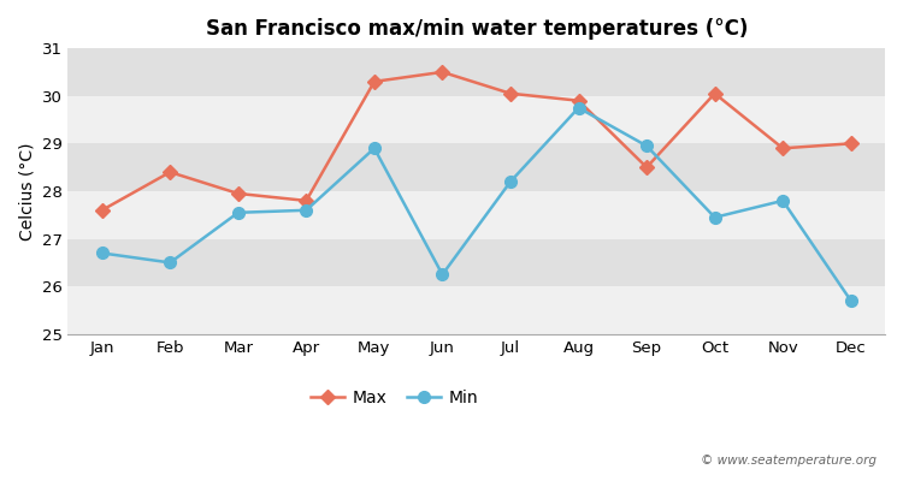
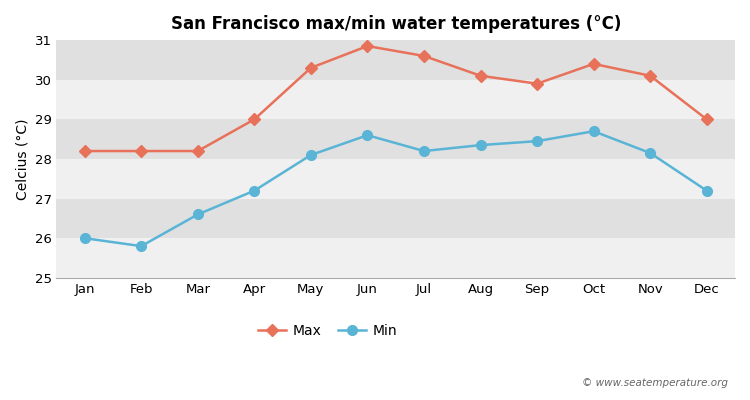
Max/Jan: 27.60 -> 28.20
Min/Jan: 26.70 -> 26.00
Max/Feb: 28.40 -> 28.20
Min/Feb: 26.50 -> 25.80
Max/Mar: 27.95 -> 28.20
Min/Mar: 27.55 -> 26.60
Max/Apr: 27.80 -> 29.00
Min/Apr: 27.60 -> 27.20
Min/May: 28.90 -> 28.10
Max/Jun: 30.50 -> 30.85
Min/Jun: 26.25 -> 28.60
Max/Jul: 30.05 -> 30.60
Max/Aug: 29.90 -> 30.10
Min/Aug: 29.75 -> 28.35
Max/Sep: 28.50 -> 29.90
Min/Sep: 28.95 -> 28.45
Max/Oct: 30.05 -> 30.40
Min/Oct: 27.45 -> 28.70
Max/Nov: 28.90 -> 30.10
Min/Nov: 27.80 -> 28.15
Min/Dec: 25.70 -> 27.20
